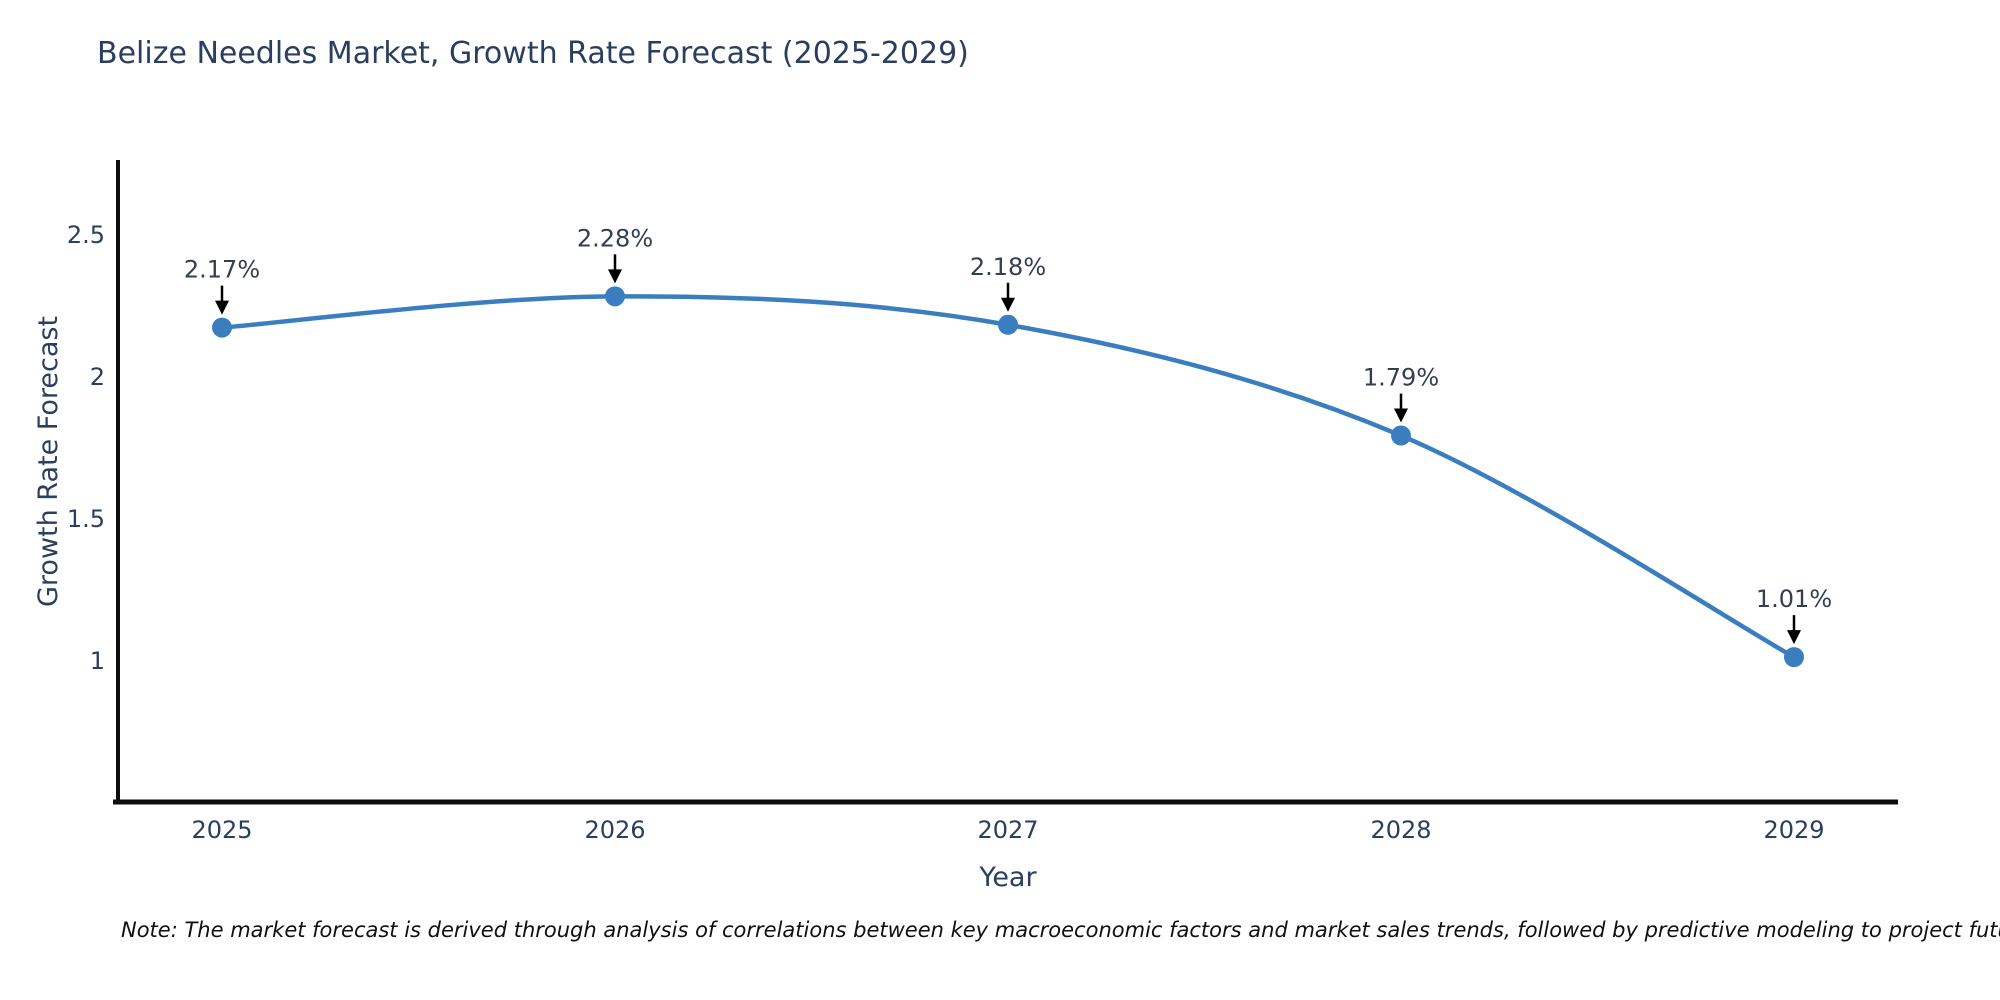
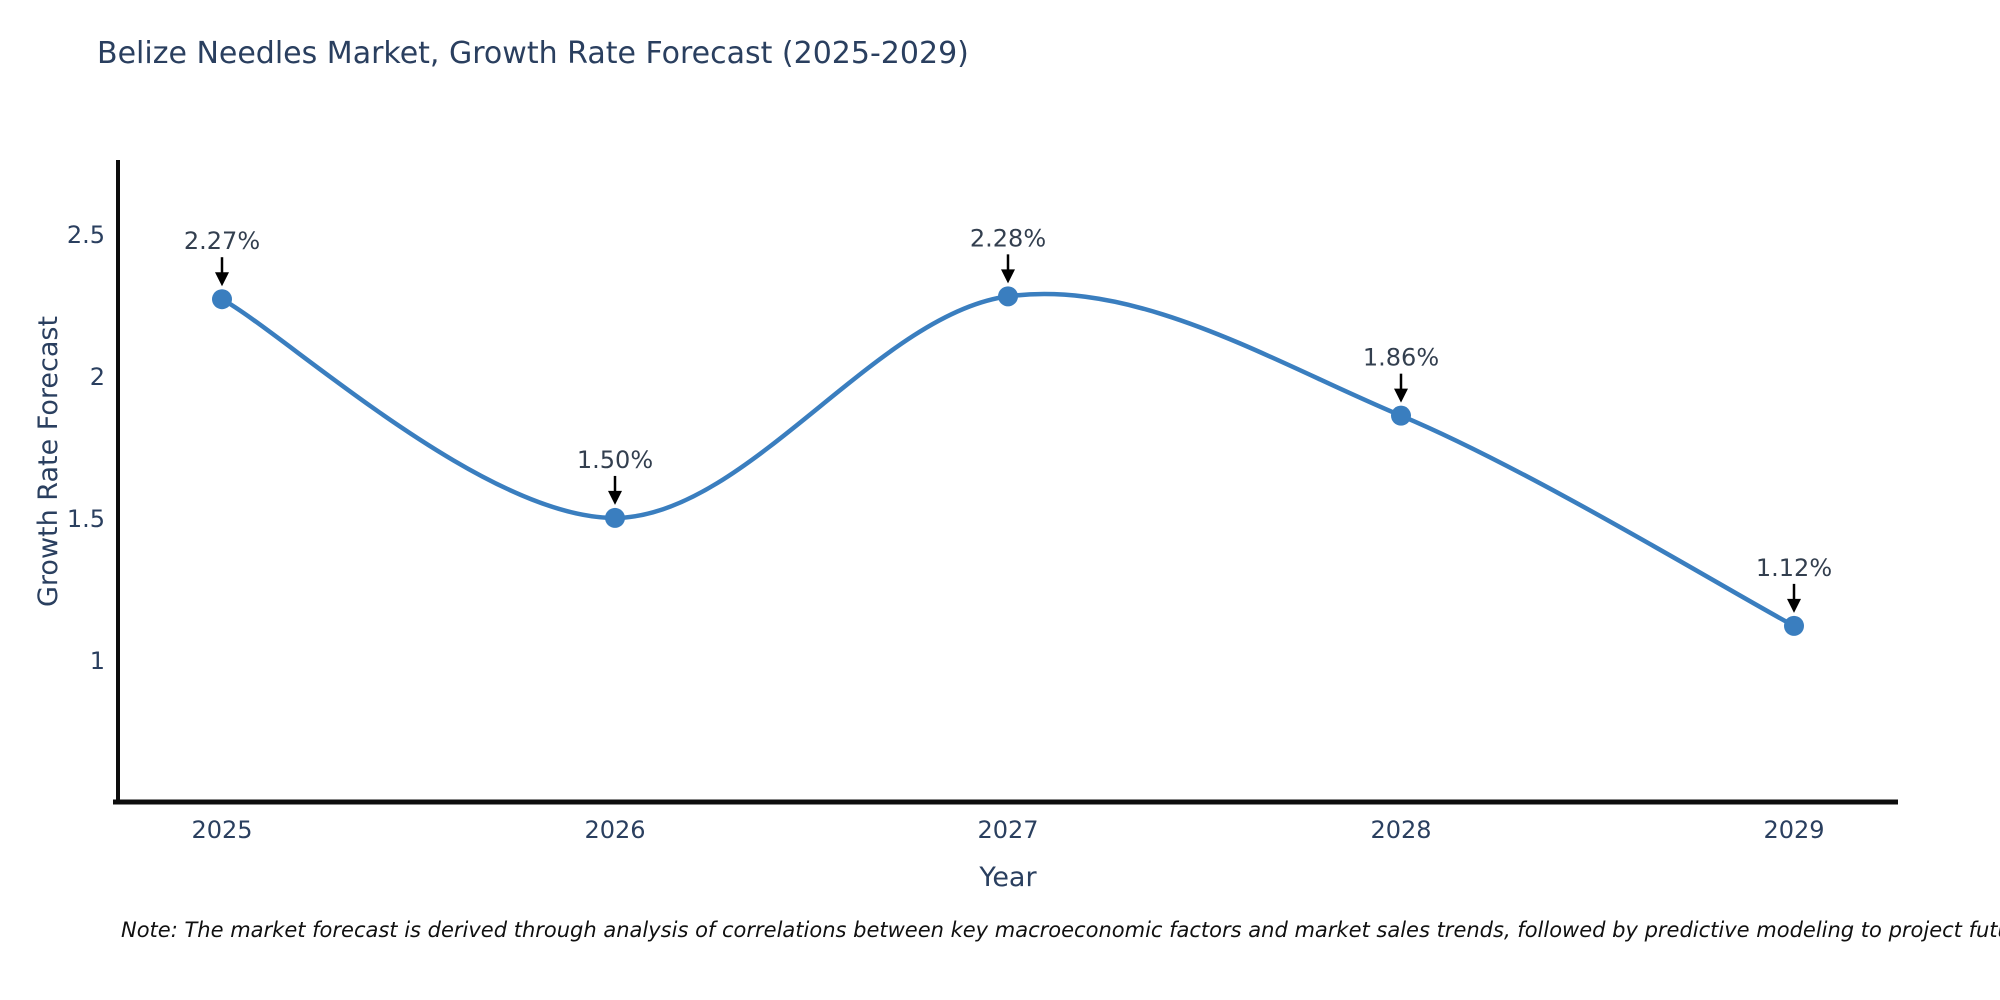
2025: 2.17% -> 2.27%
2026: 2.28% -> 1.50%
2027: 2.18% -> 2.28%
2028: 1.79% -> 1.86%
2029: 1.01% -> 1.12%
